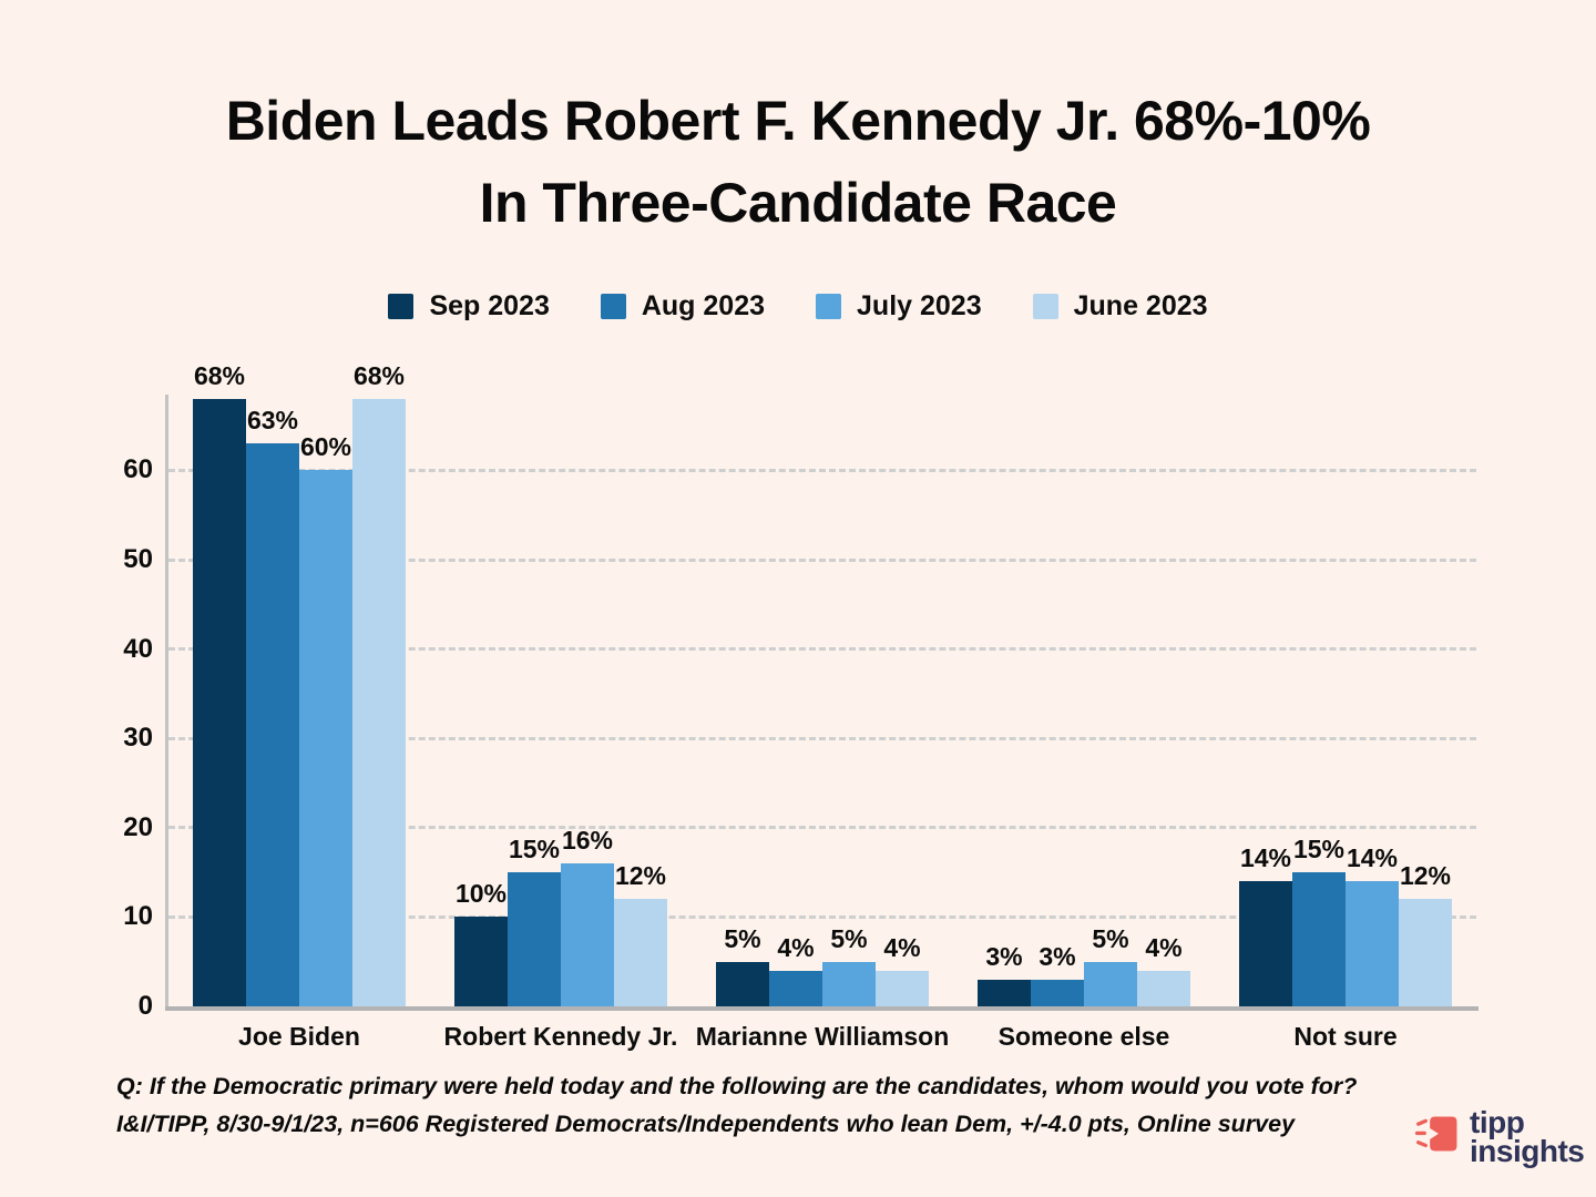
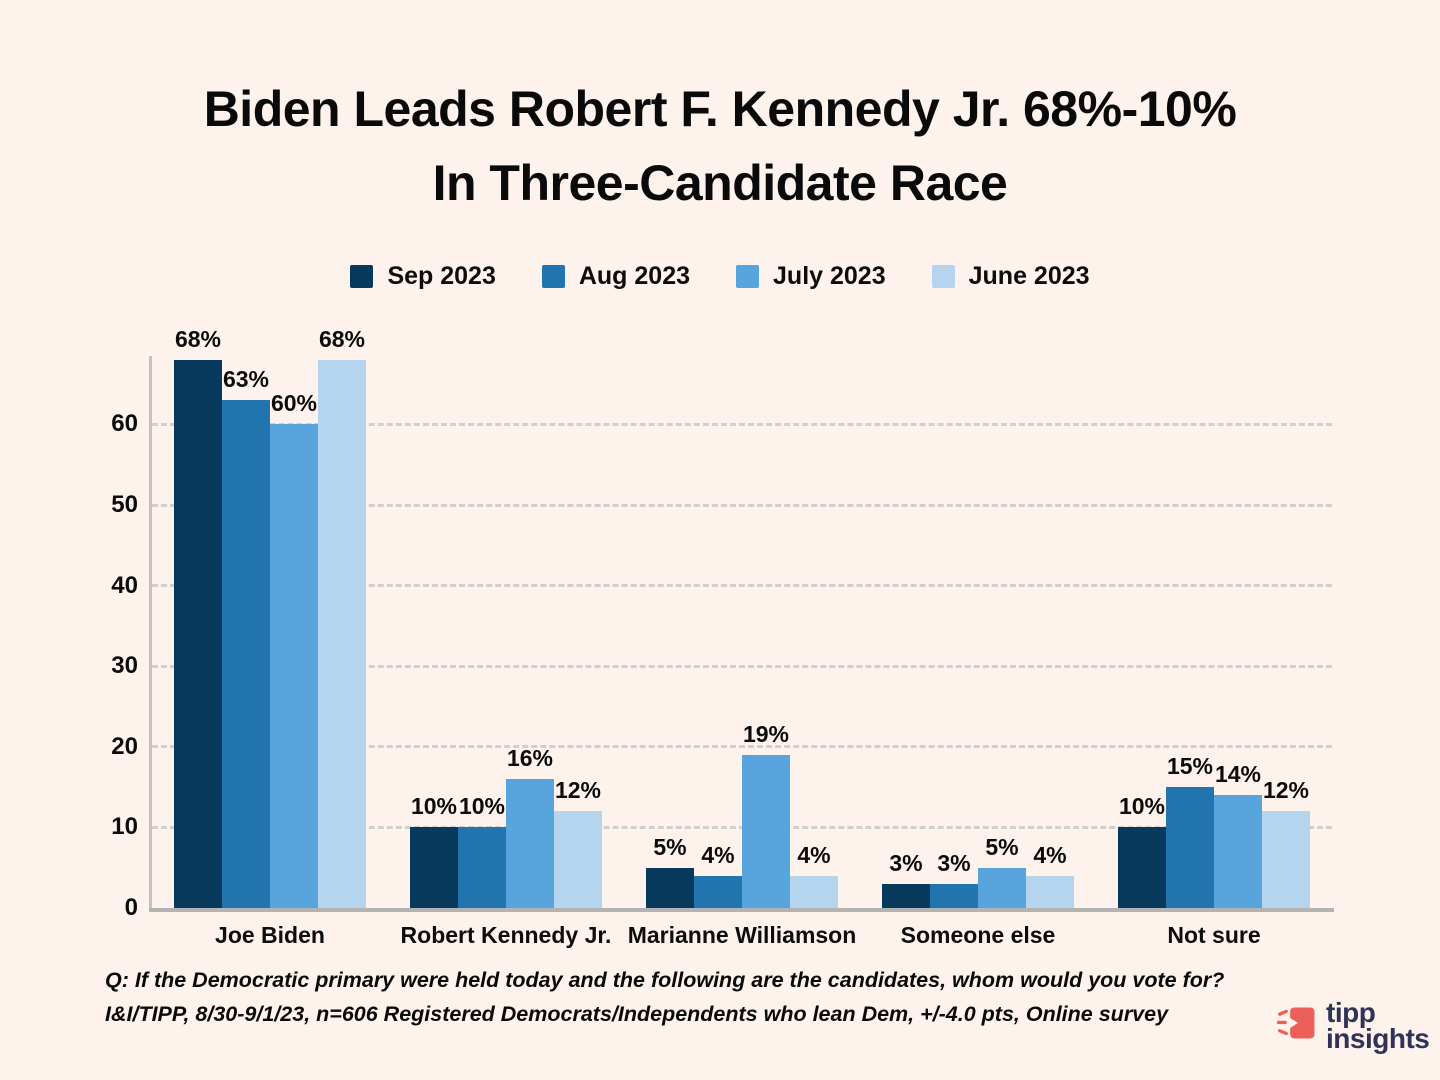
Aug 2023/Robert Kennedy Jr.: 15% -> 10%
July 2023/Marianne Williamson: 5% -> 19%
Sep 2023/Not sure: 14% -> 10%
